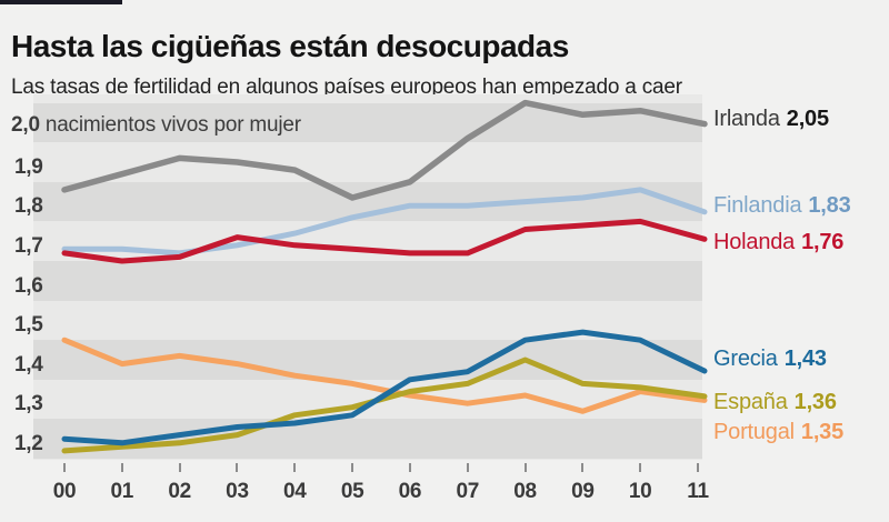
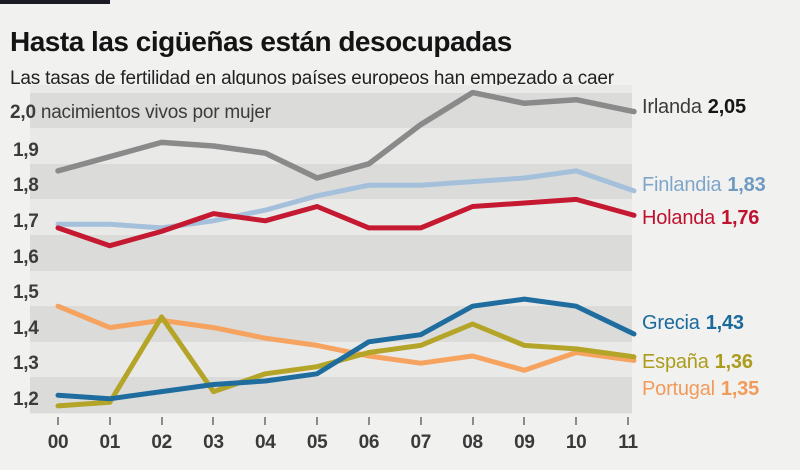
Holanda/01: 1,70 -> 1,67
España/02: 1,24 -> 1,47
Holanda/05: 1,73 -> 1,78
